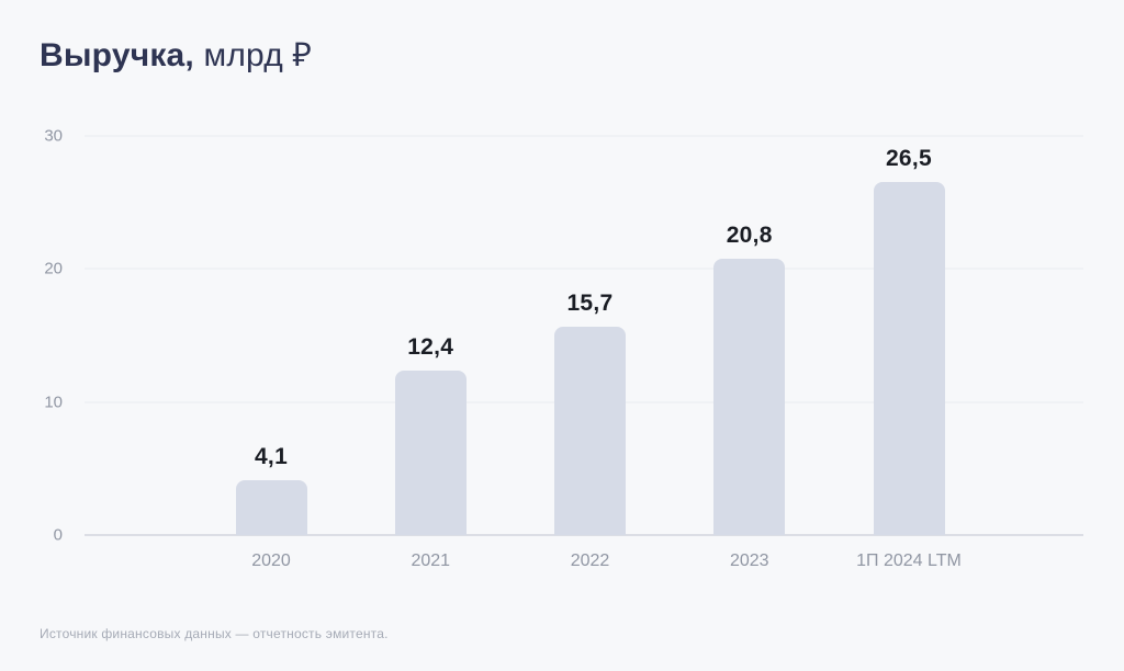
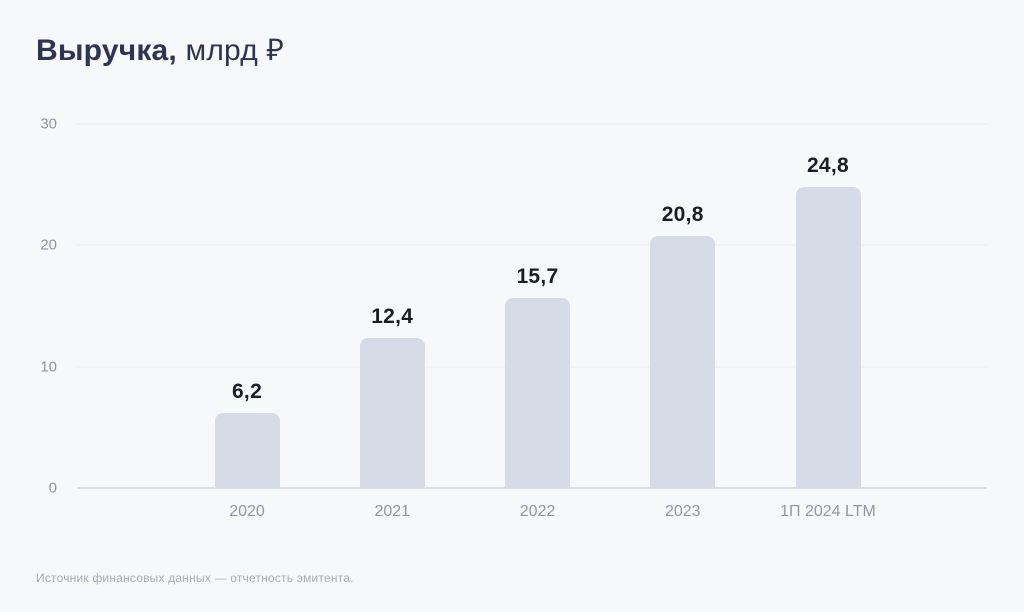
2020: 4,1 -> 6,2
1П 2024 LTM: 26,5 -> 24,8
